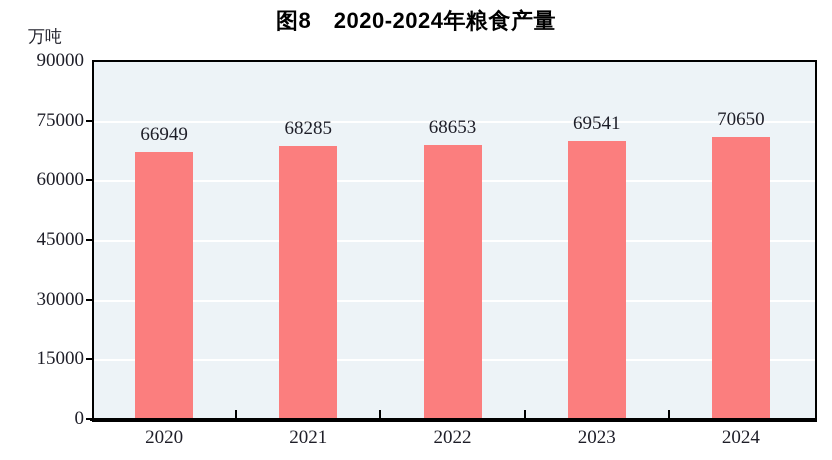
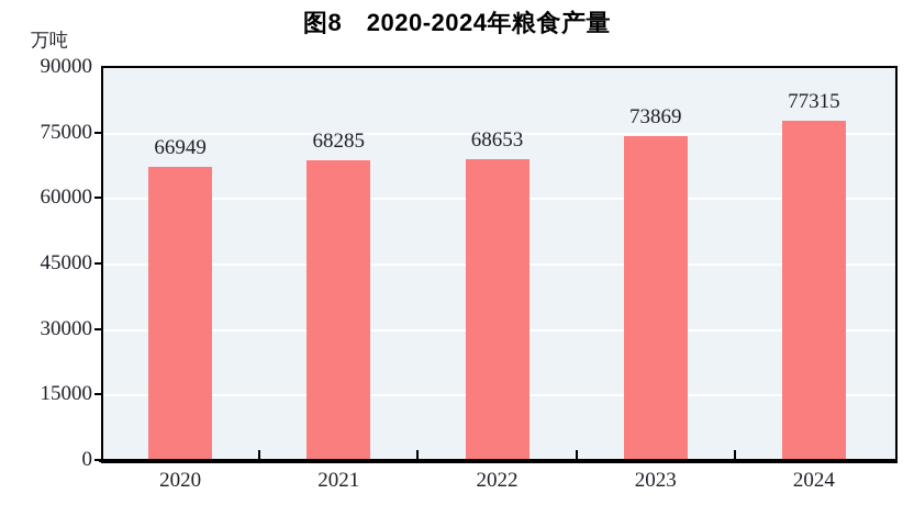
2023: 69541 -> 73869
2024: 70650 -> 77315
